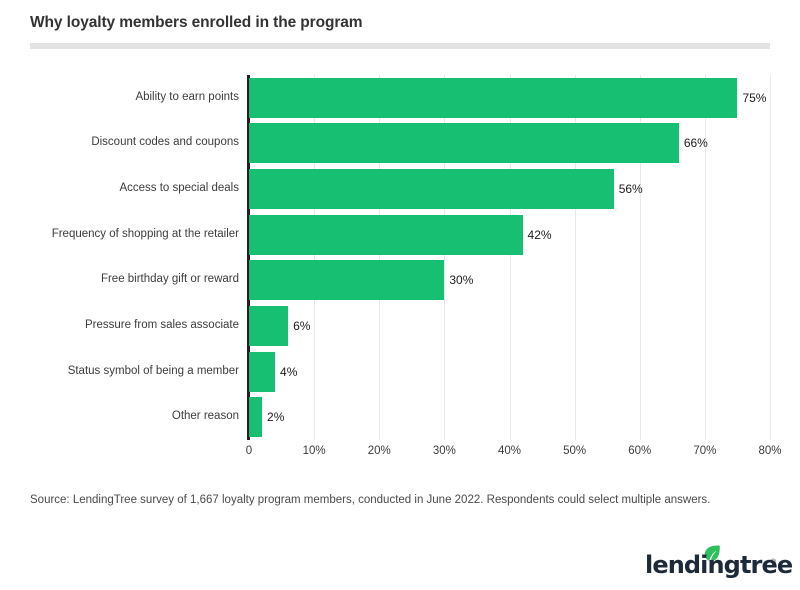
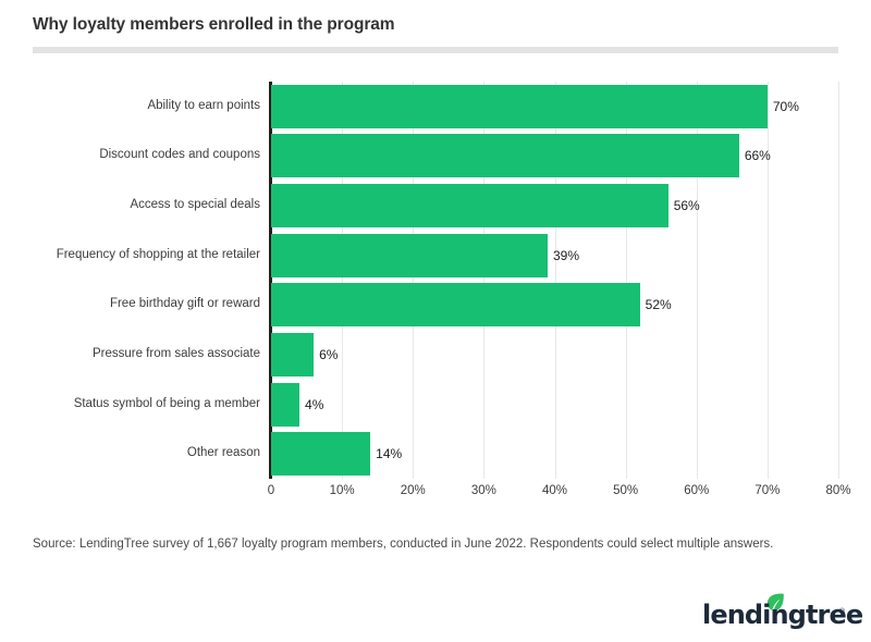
Ability to earn points: 75% -> 70%
Frequency of shopping at the retailer: 42% -> 39%
Free birthday gift or reward: 30% -> 52%
Other reason: 2% -> 14%
